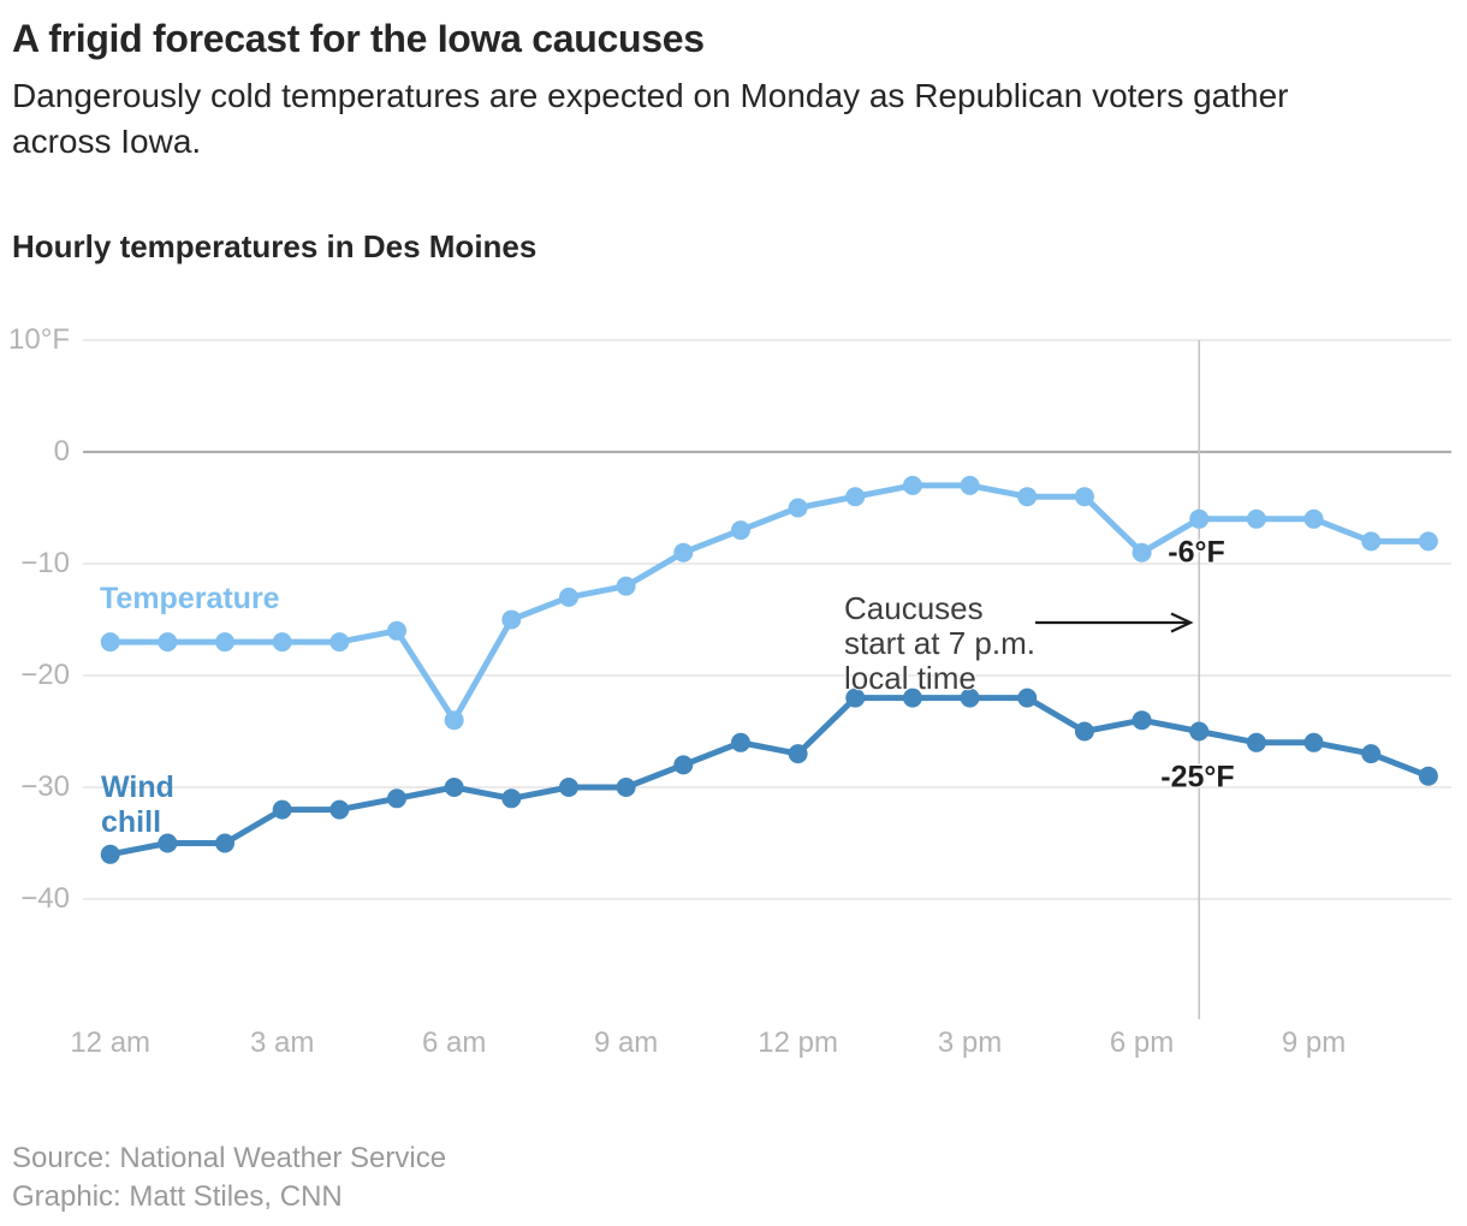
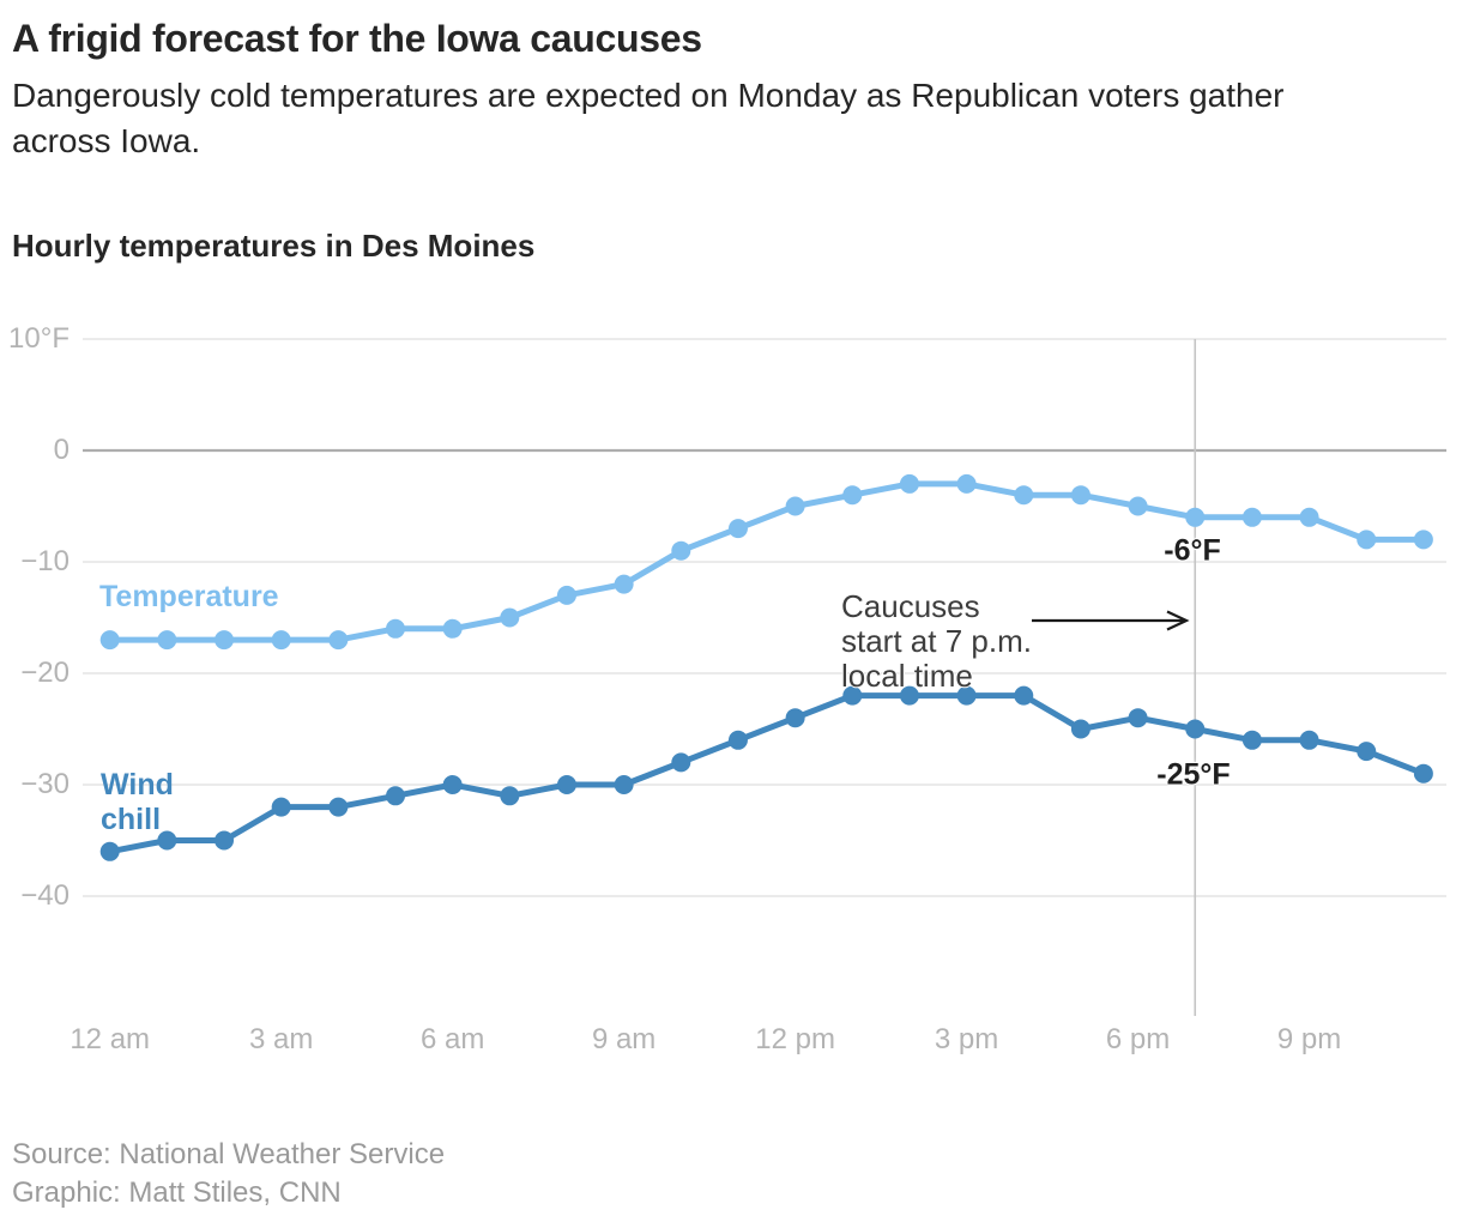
Temperature/6 am: -24 -> -16
Wind chill/12 pm: -27 -> -24
Temperature/6 pm: -9 -> -5
